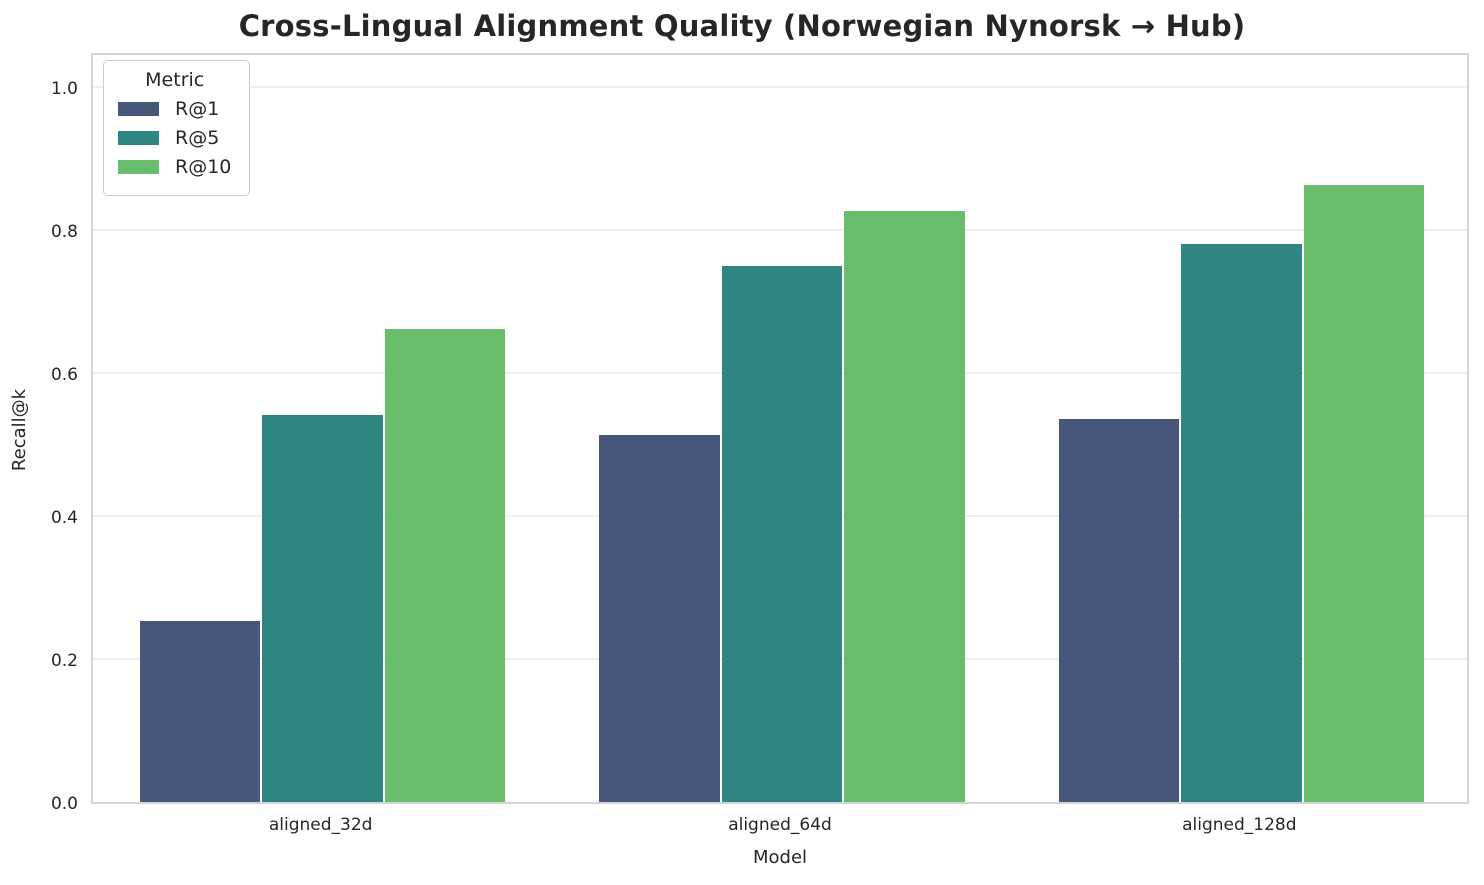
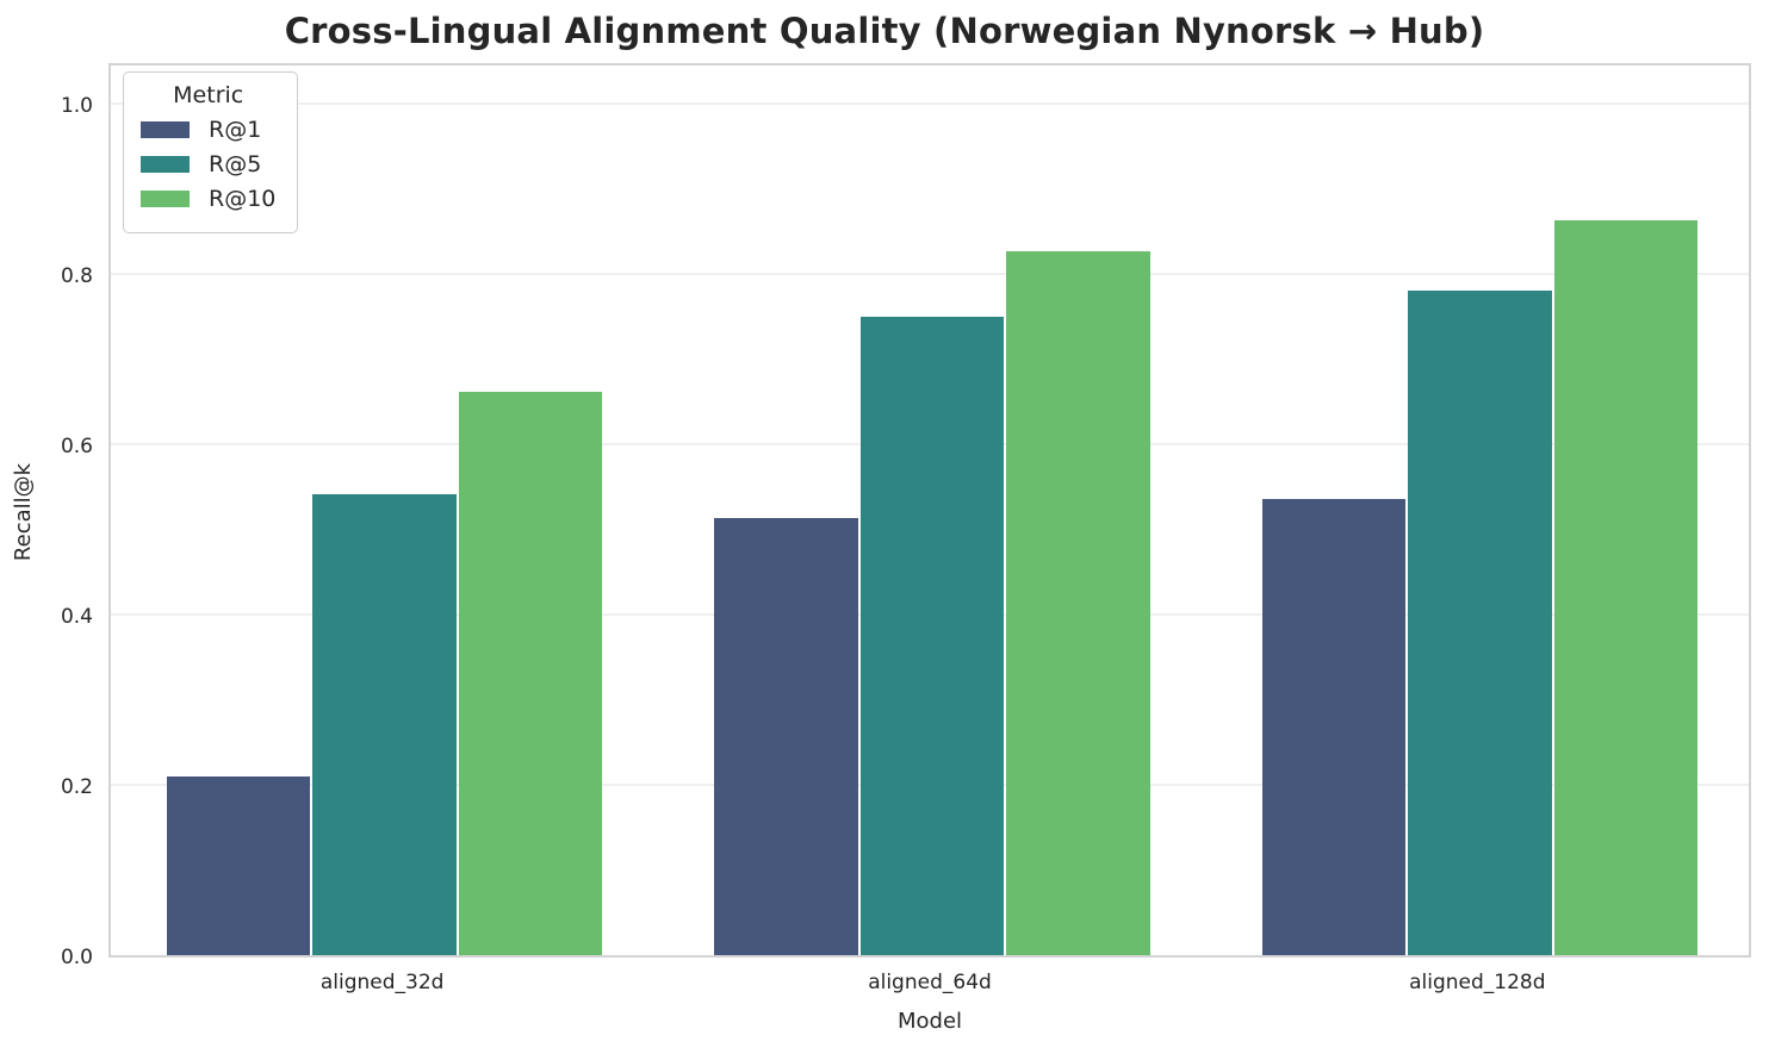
R@1/aligned_32d: 0.25 -> 0.21
